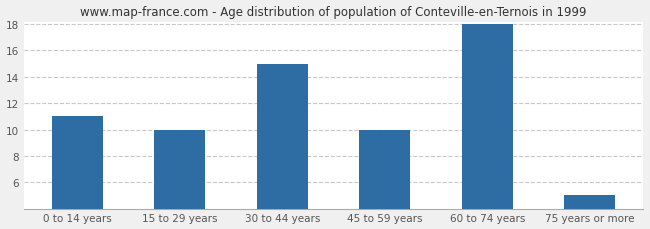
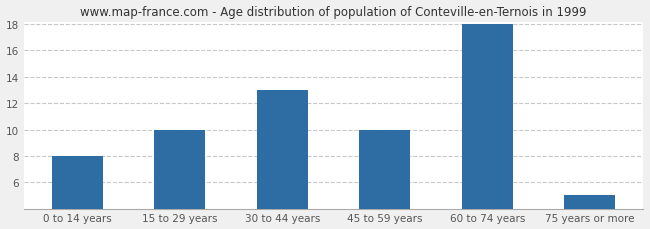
0 to 14 years: 11 -> 8
30 to 44 years: 15 -> 13
